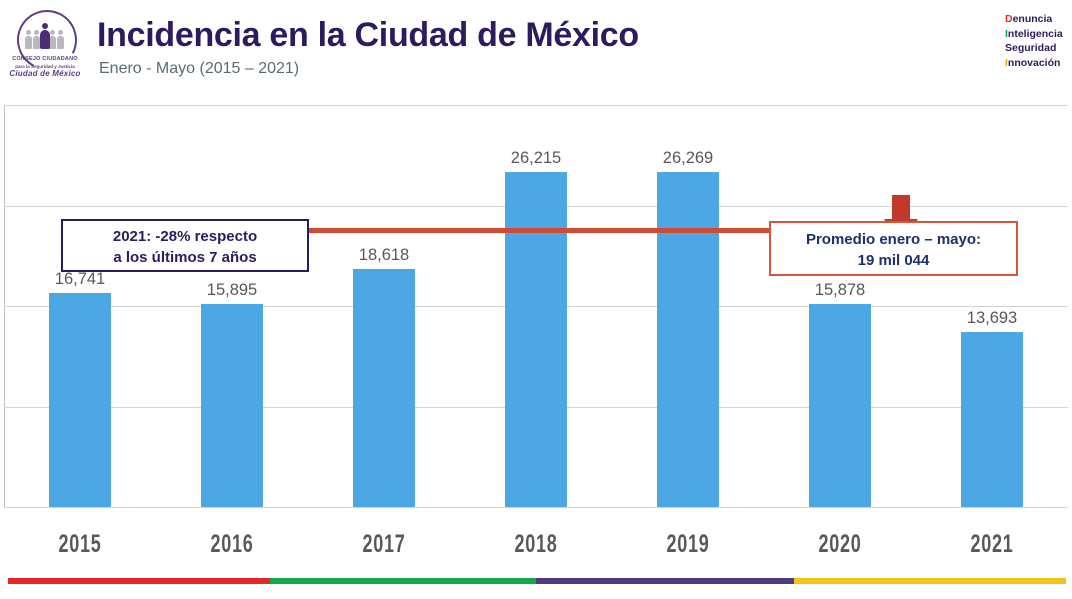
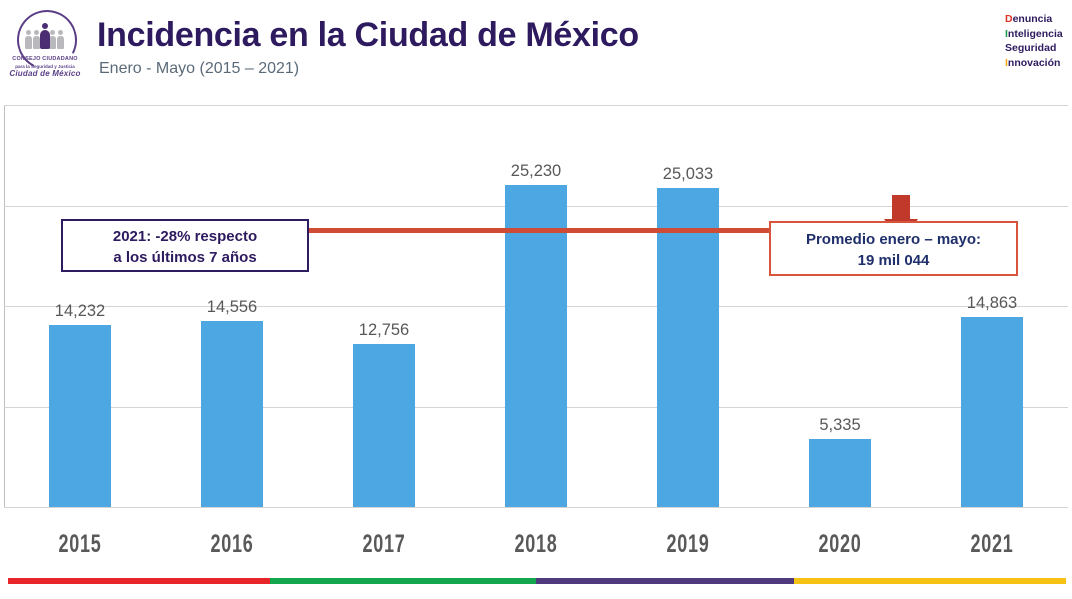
2015: 16,741 -> 14,232
2016: 15,895 -> 14,556
2017: 18,618 -> 12,756
2018: 26,215 -> 25,230
2019: 26,269 -> 25,033
2020: 15,878 -> 5,335
2021: 13,693 -> 14,863
